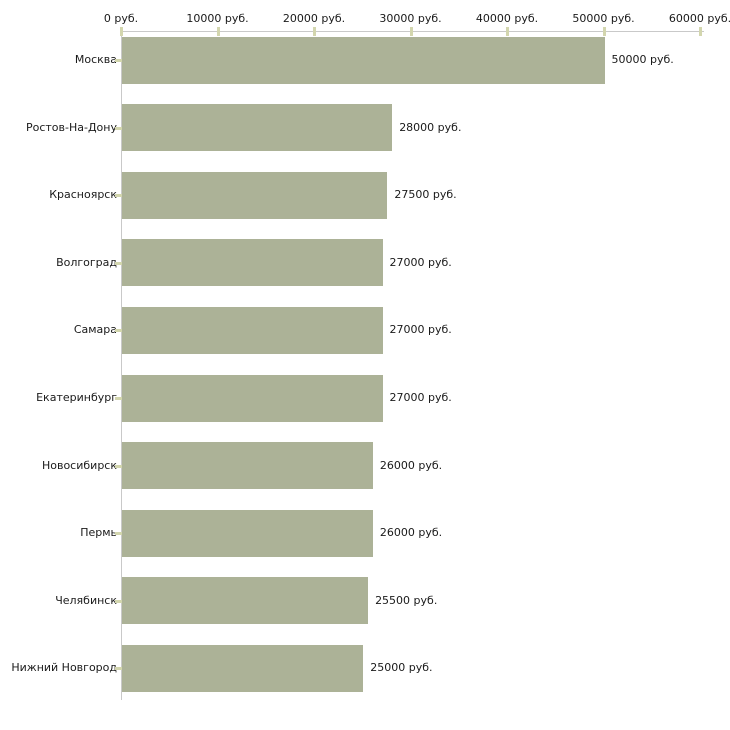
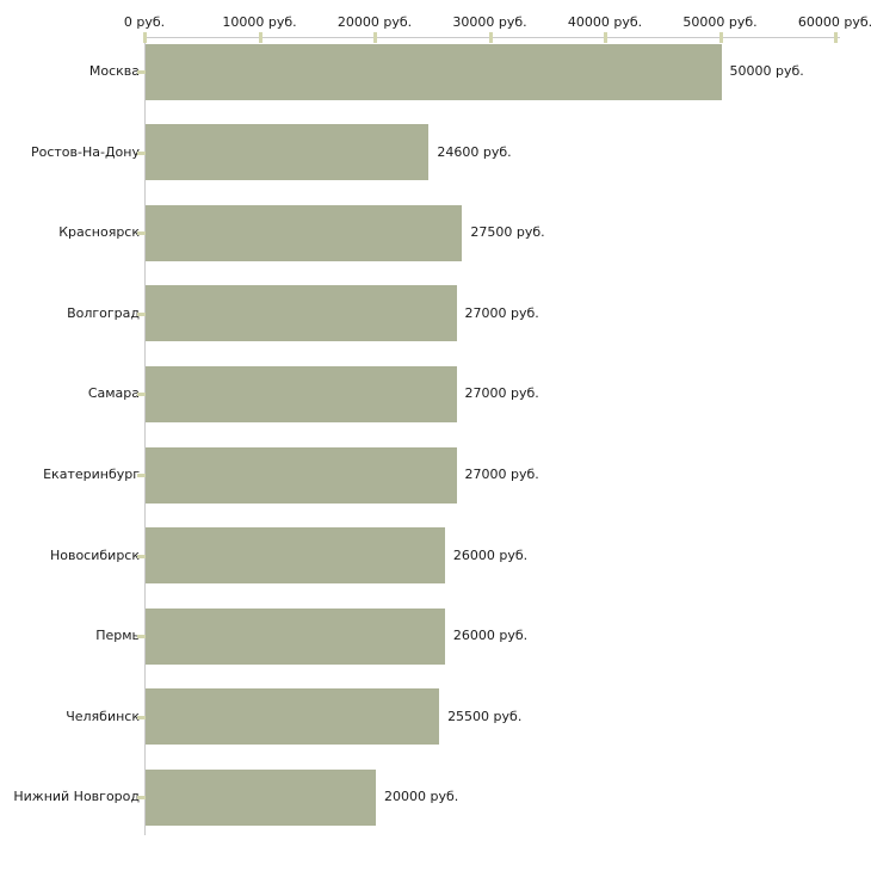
Ростов-На-Дону: 28000 -> 24600
Нижний Новгород: 25000 -> 20000
